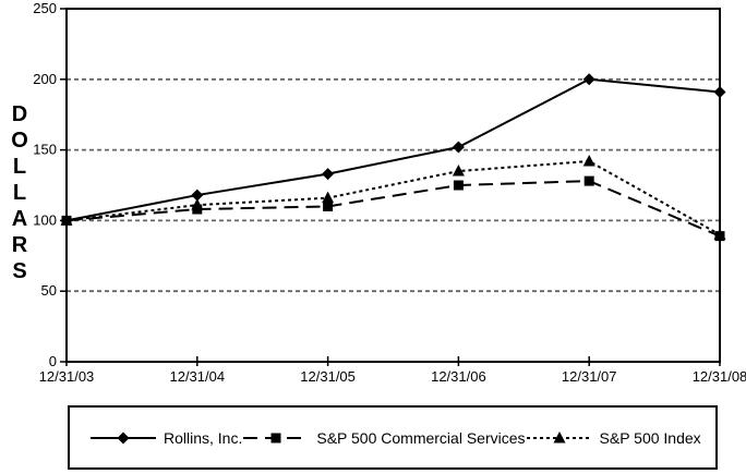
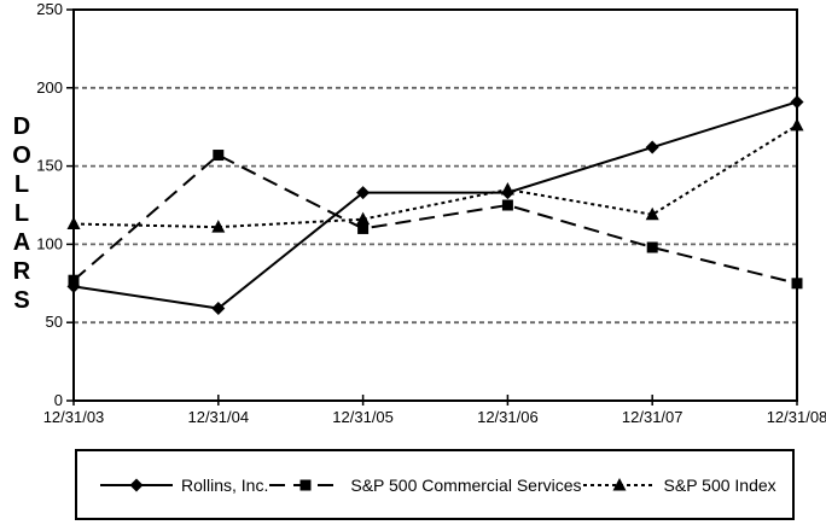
Rollins, Inc./12/31/03: 100 -> 73
S&P 500 Commercial Services/12/31/03: 100 -> 77
S&P 500 Index/12/31/03: 100 -> 113
Rollins, Inc./12/31/04: 118 -> 59
S&P 500 Commercial Services/12/31/04: 108 -> 157
Rollins, Inc./12/31/06: 152 -> 133
Rollins, Inc./12/31/07: 200 -> 162
S&P 500 Commercial Services/12/31/07: 128 -> 98
S&P 500 Index/12/31/07: 142 -> 119
S&P 500 Commercial Services/12/31/08: 89 -> 75
S&P 500 Index/12/31/08: 90 -> 176
